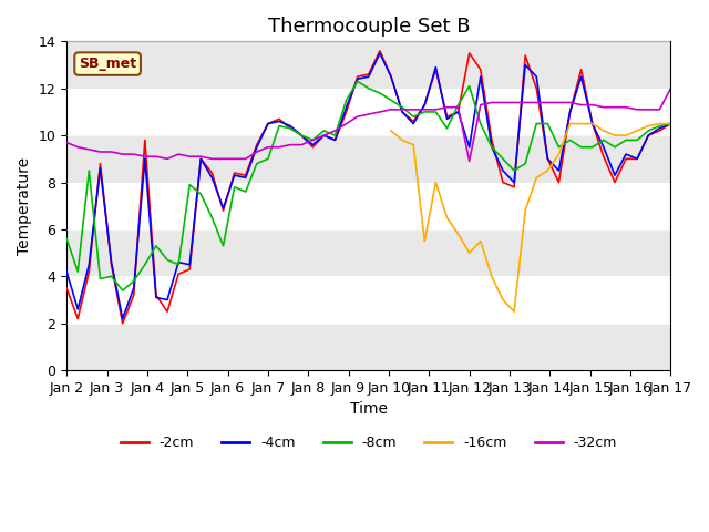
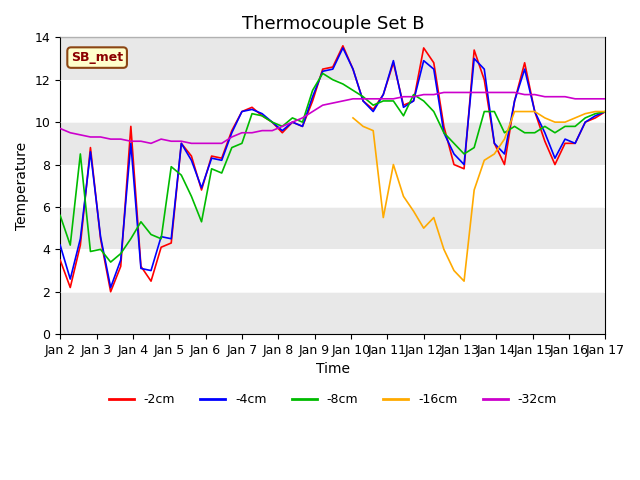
-4cm/Jan 12: 9.5 -> 12.9
-8cm/Jan 12: 12.1 -> 11.0
-32cm/Jan 12: 8.9 -> 11.3
-32cm/Jan 17: 12.0 -> 11.1
